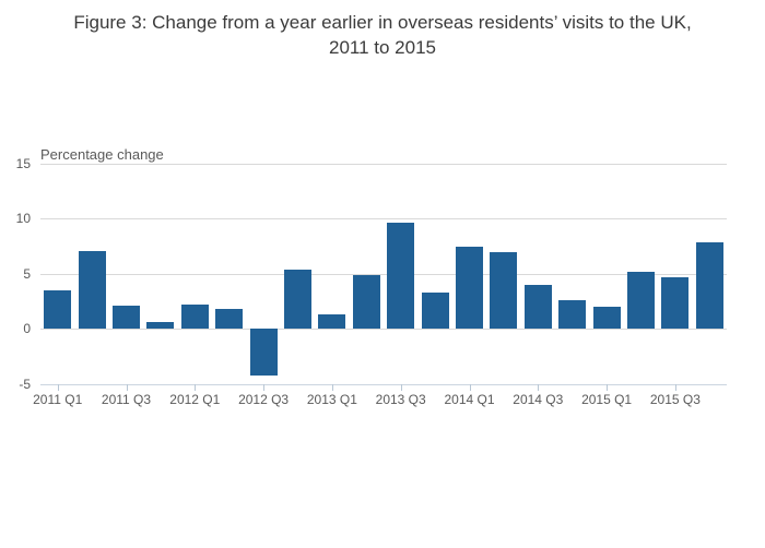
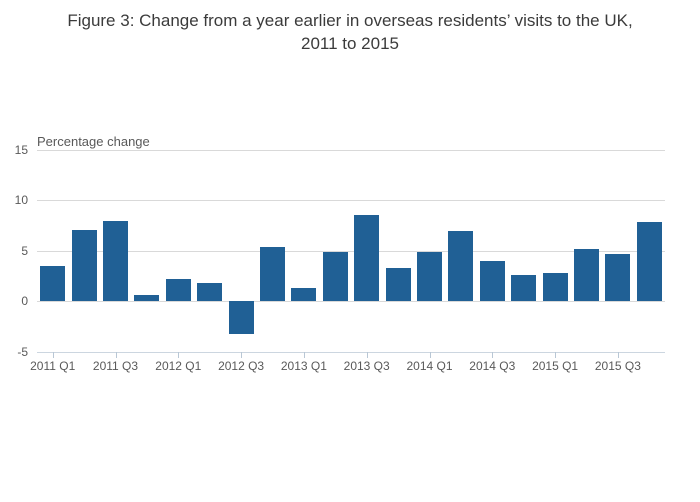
2011 Q3: 2.1 -> 8.0
2012 Q3: -4.2 -> -3.2
2013 Q3: 9.7 -> 8.6
2014 Q1: 7.5 -> 4.9
2015 Q1: 2.0 -> 2.8
